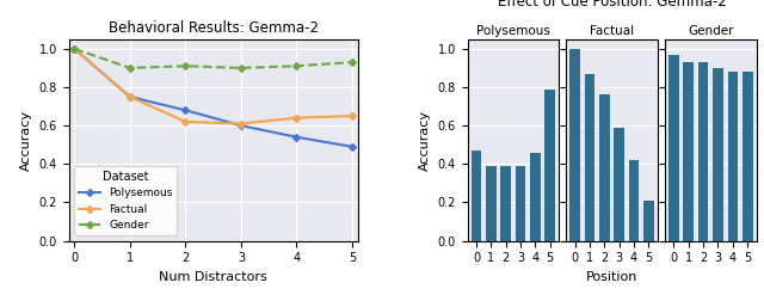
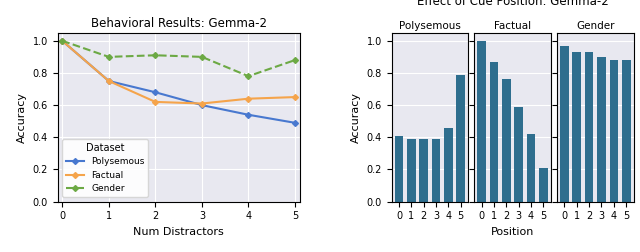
Behavioral Results: Gemma-2/Gender/4: 0.91 -> 0.78
Behavioral Results: Gemma-2/Gender/5: 0.93 -> 0.88
Polysemous/0: 0.47 -> 0.41
